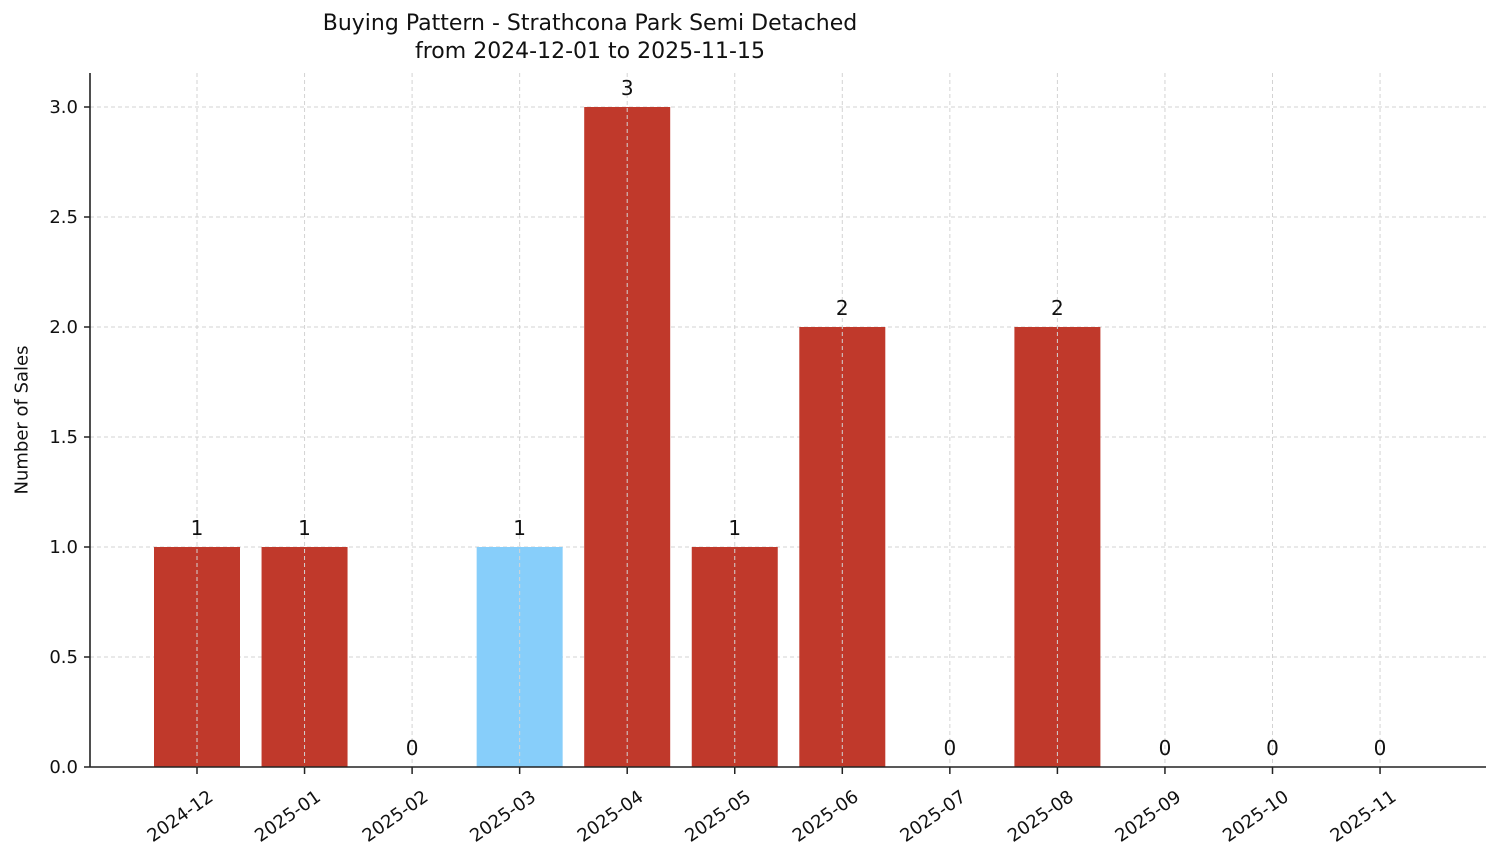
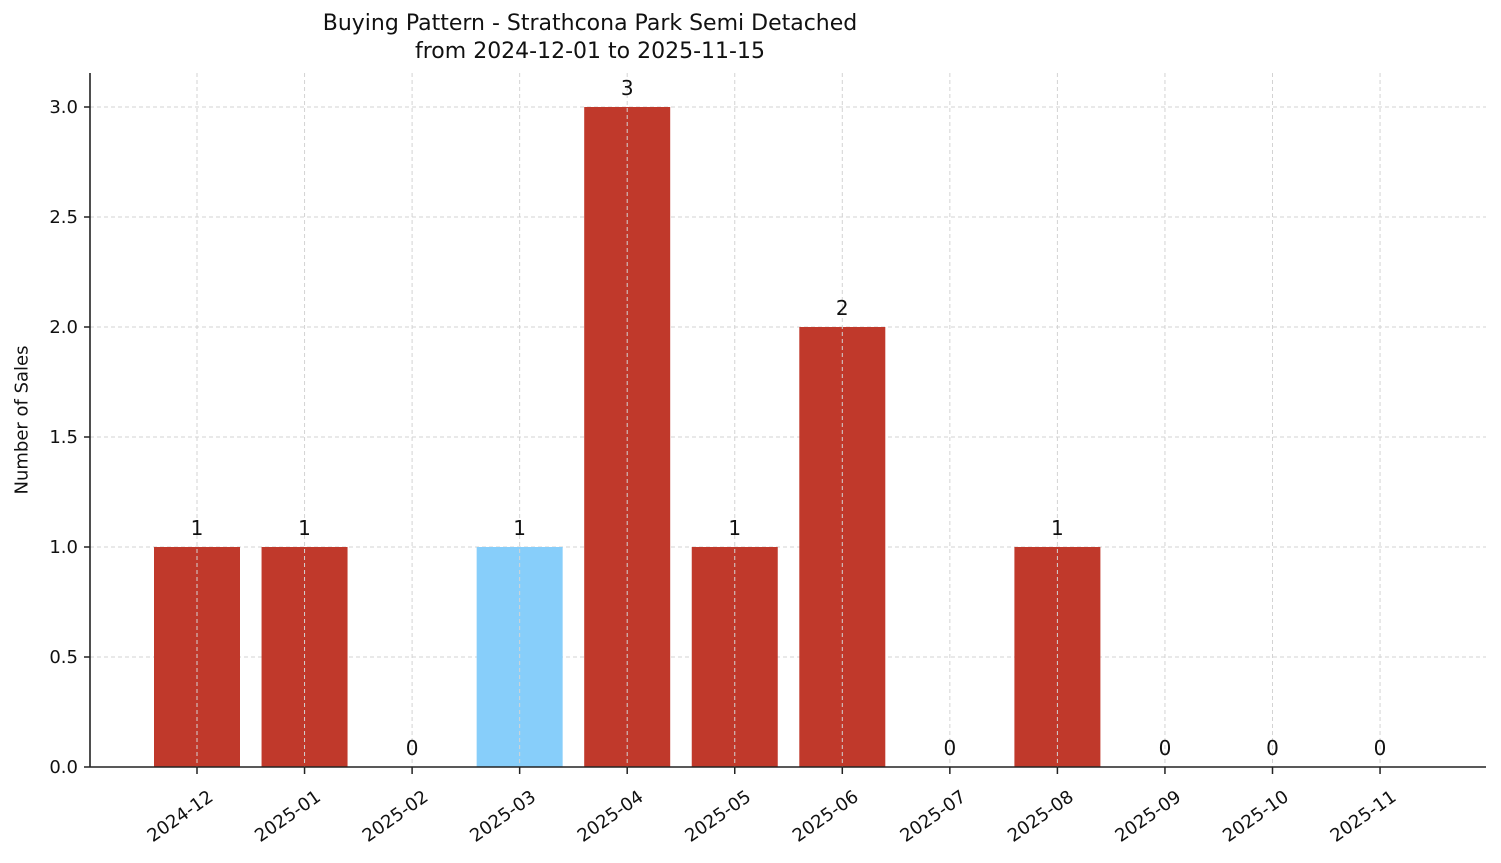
2025-08: 2 -> 1
